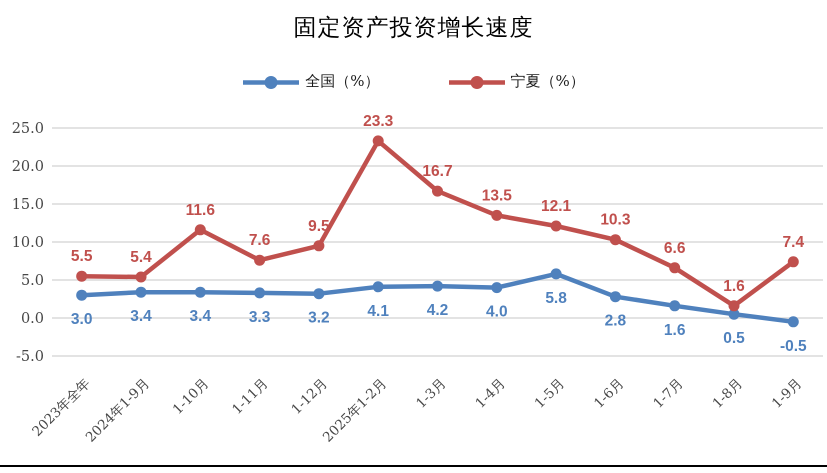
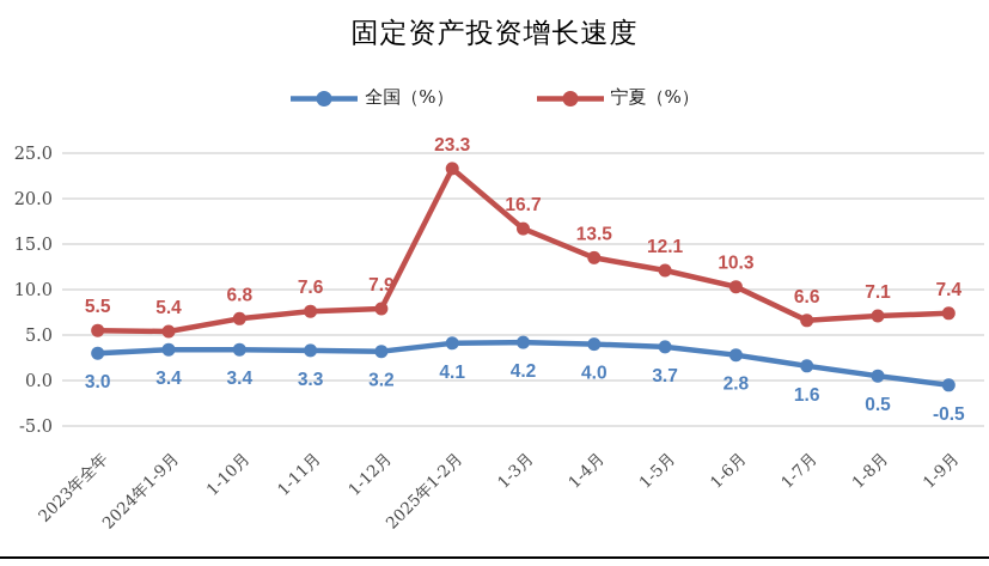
宁夏（%）/1-10月: 11.6 -> 6.8
宁夏（%）/1-12月: 9.5 -> 7.9
全国（%）/1-5月: 5.8 -> 3.7
宁夏（%）/1-8月: 1.6 -> 7.1
